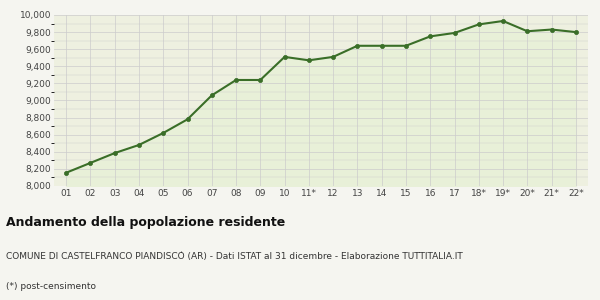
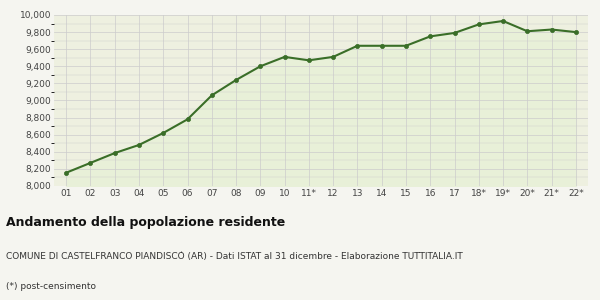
09: 9,240 -> 9,400
